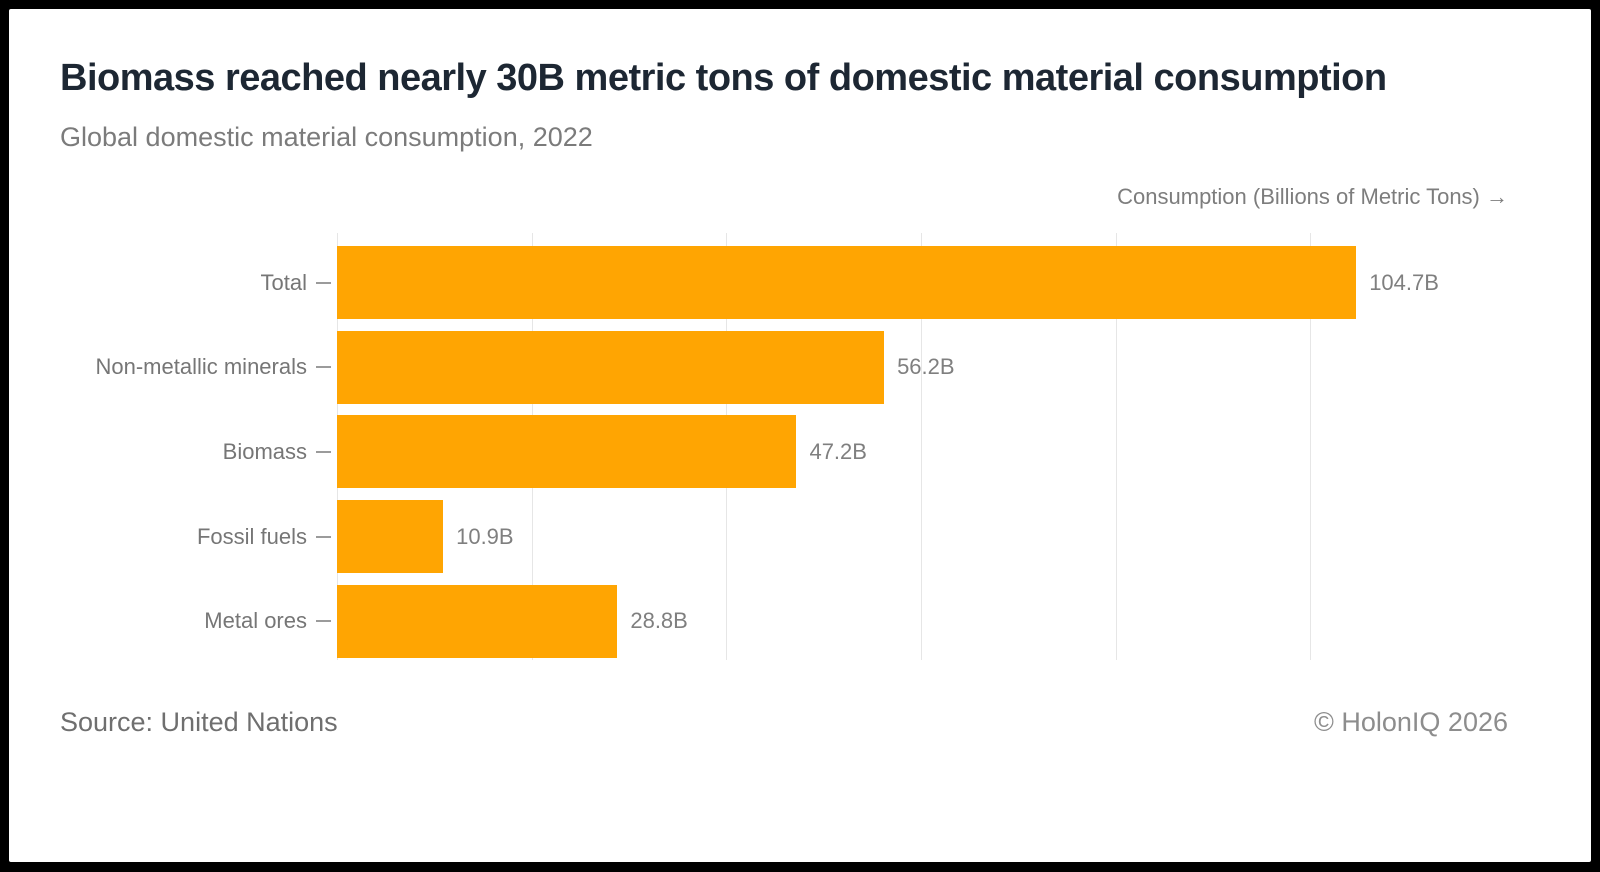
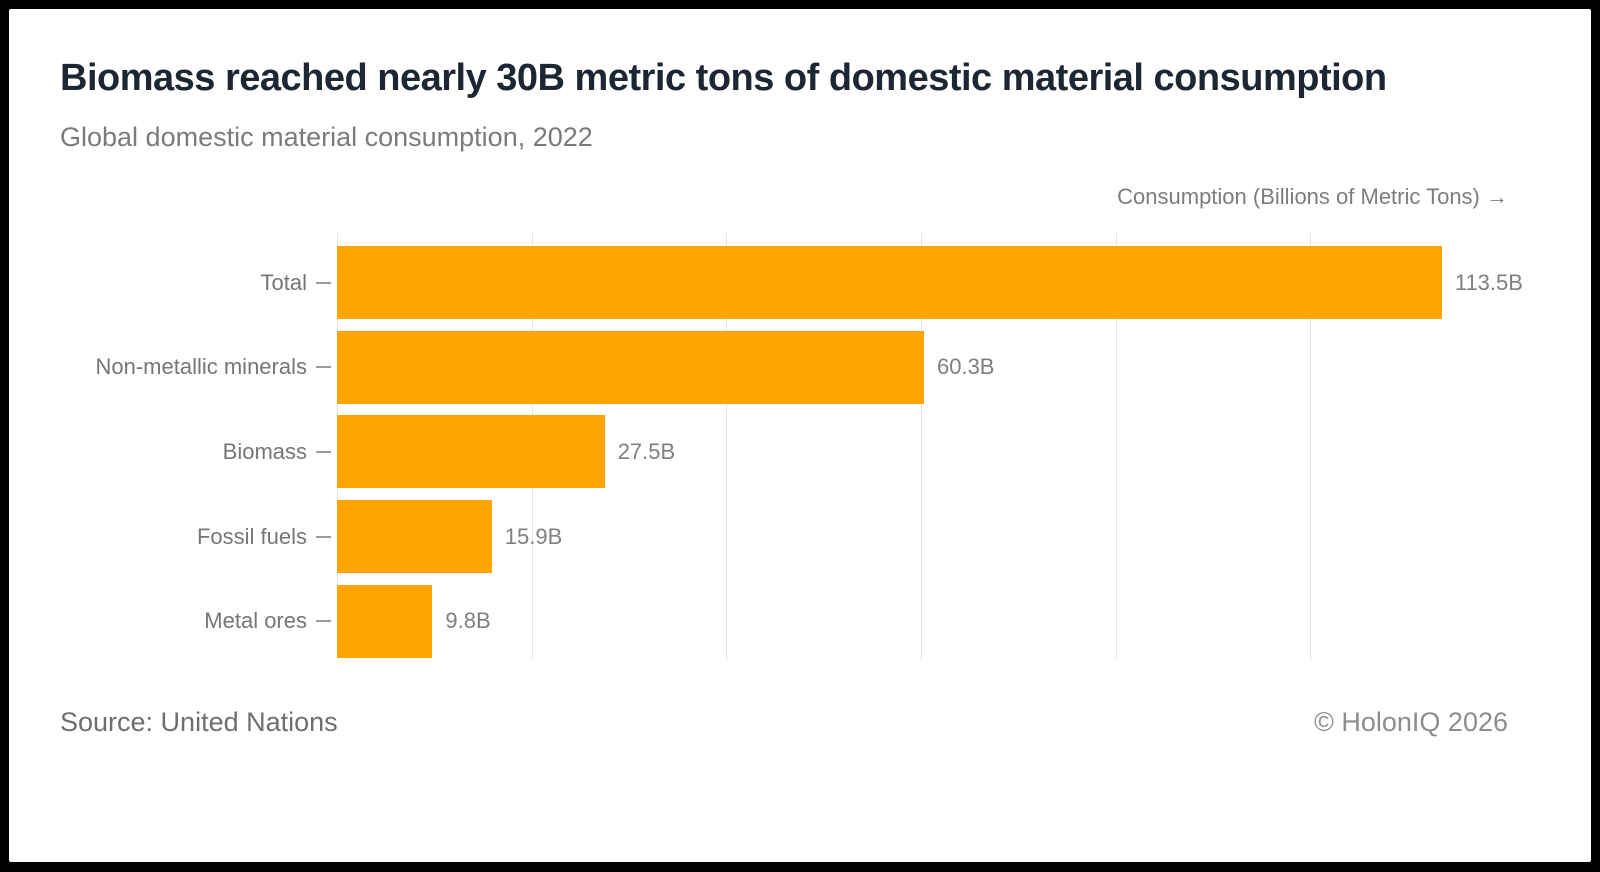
Total: 104.7B -> 113.5B
Non-metallic minerals: 56.2B -> 60.3B
Biomass: 47.2B -> 27.5B
Fossil fuels: 10.9B -> 15.9B
Metal ores: 28.8B -> 9.8B
